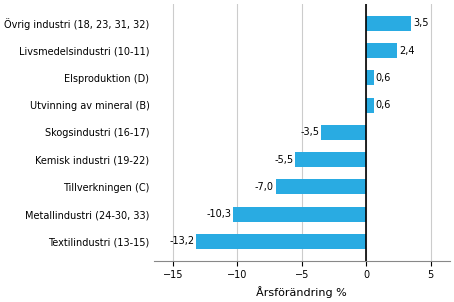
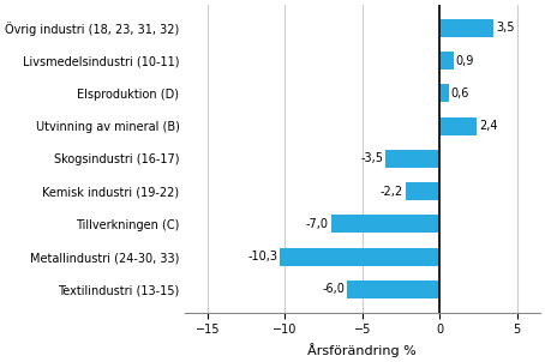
Livsmedelsindustri (10-11): 2,4 -> 0,9
Utvinning av mineral (B): 0,6 -> 2,4
Kemisk industri (19-22): -5,5 -> -2,2
Textilindustri (13-15): -13,2 -> -6,0
